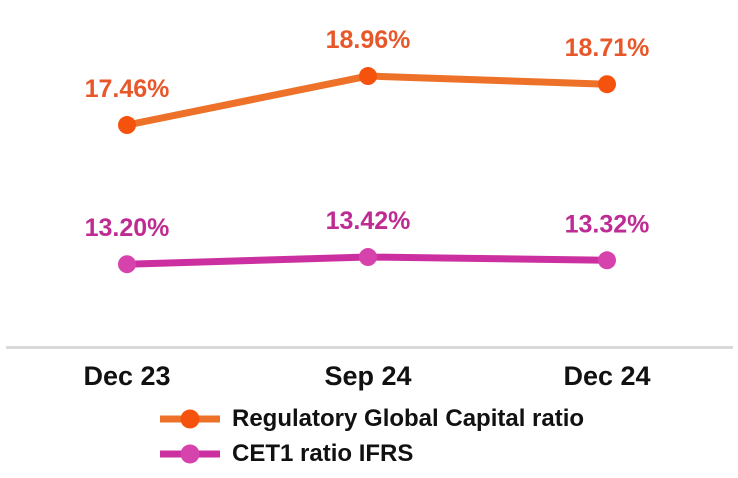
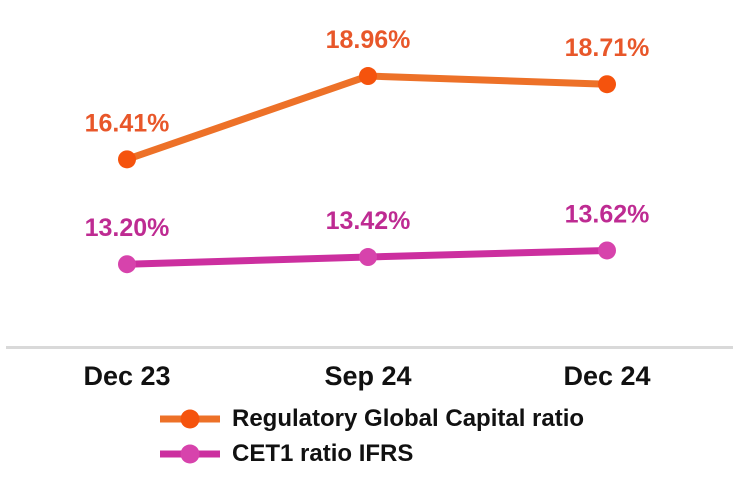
Regulatory Global Capital ratio/Dec 23: 17.46% -> 16.41%
CET1 ratio IFRS/Dec 24: 13.32% -> 13.62%
